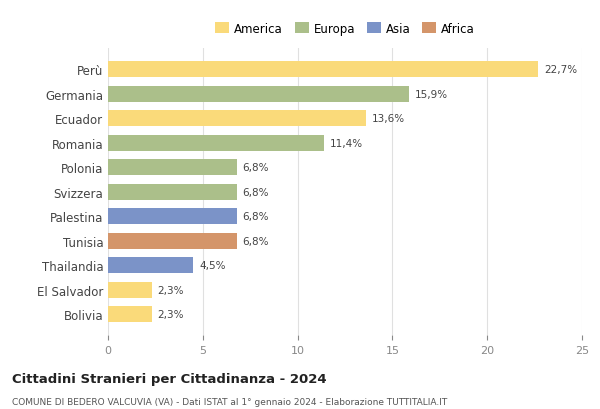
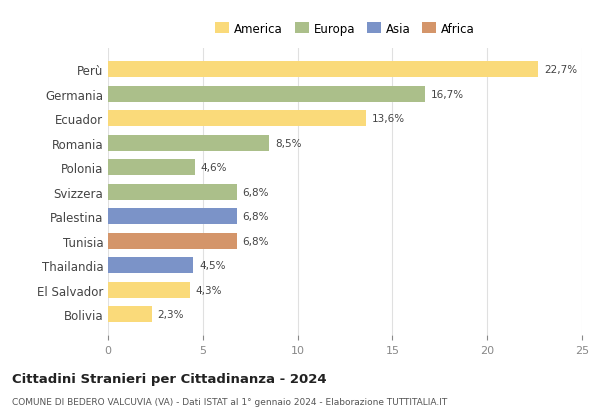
Germania: 15,9% -> 16,7%
Romania: 11,4% -> 8,5%
Polonia: 6,8% -> 4,6%
El Salvador: 2,3% -> 4,3%
